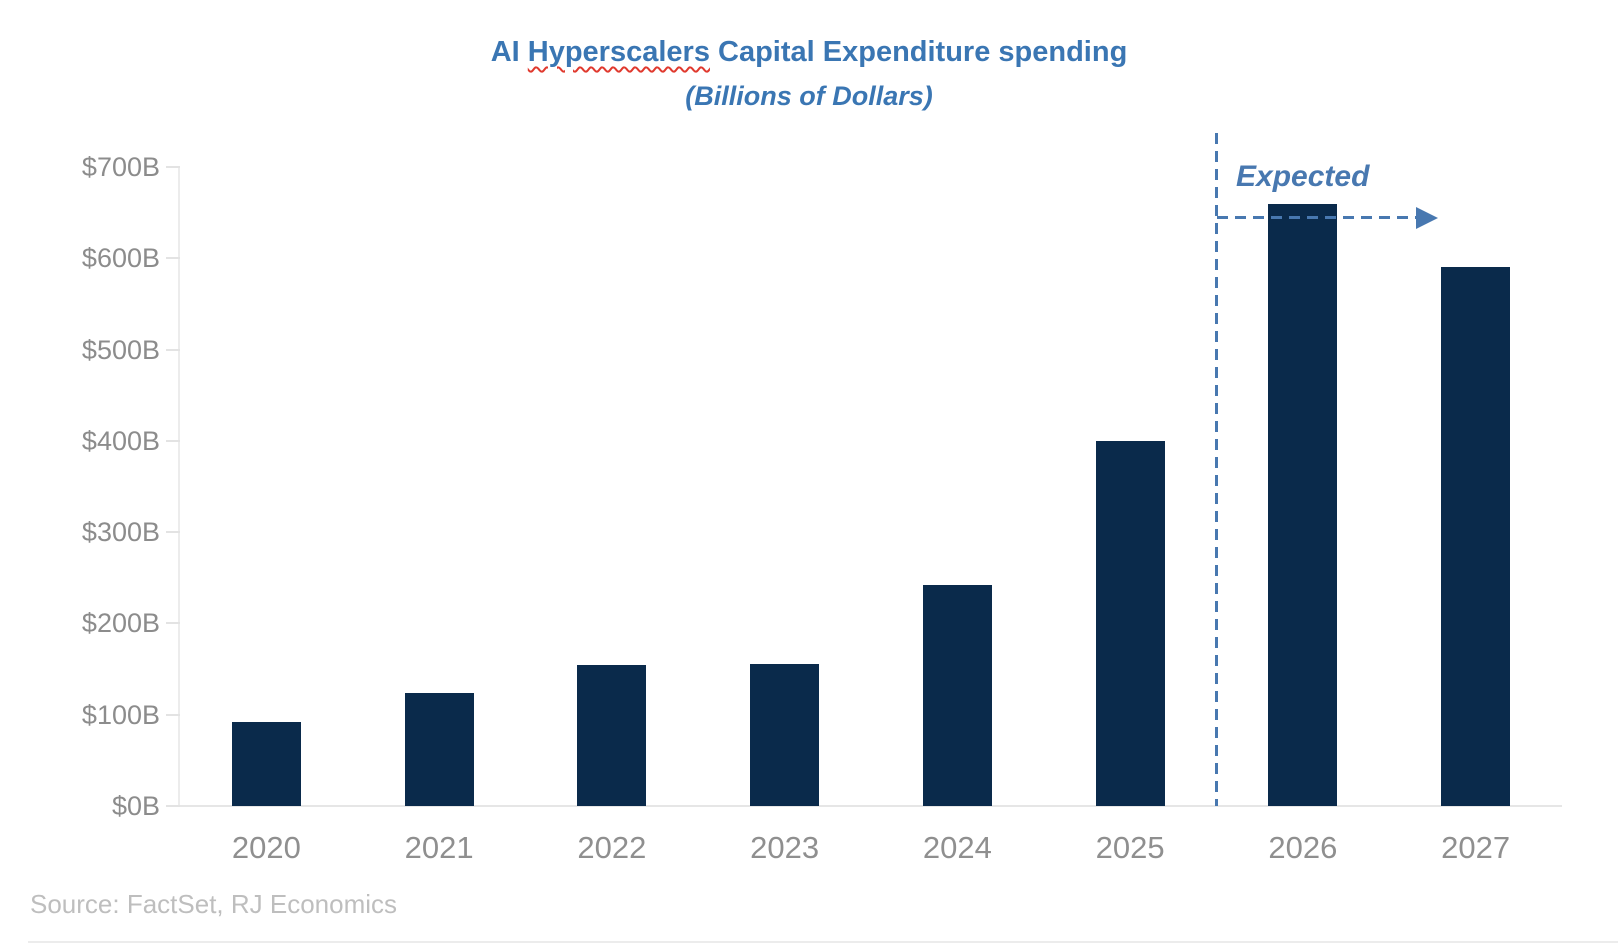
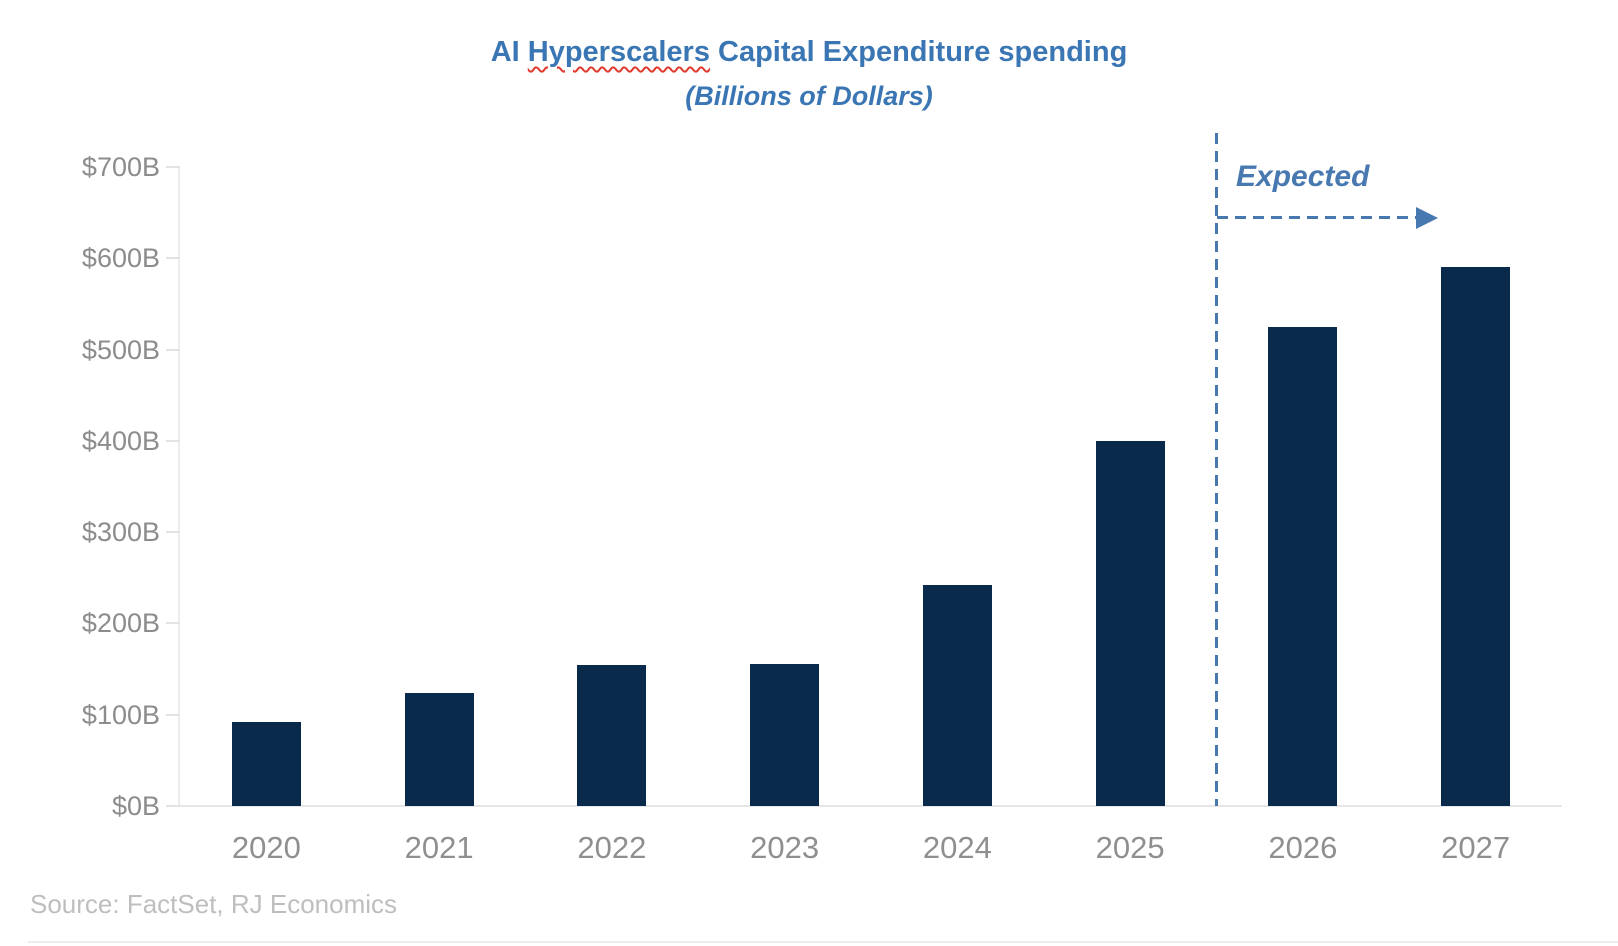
2026: $660B -> $520B
